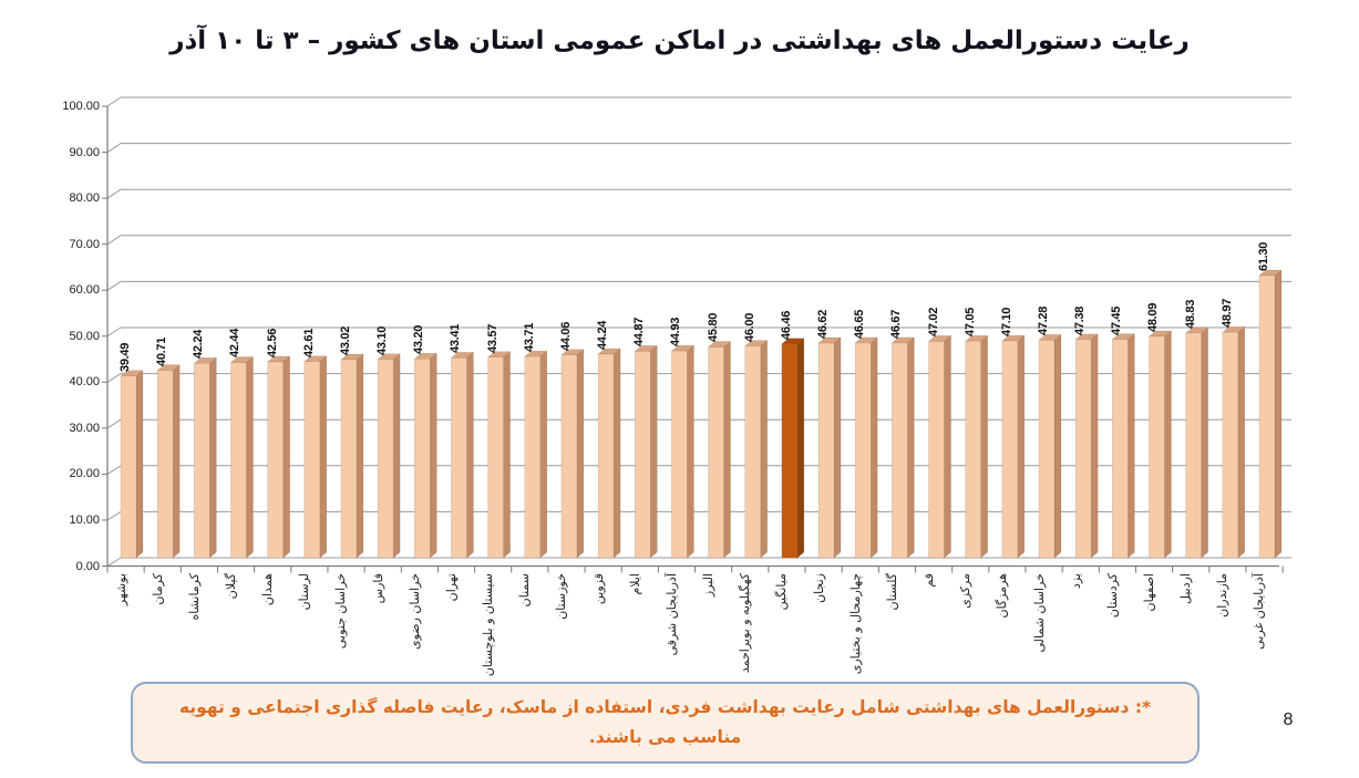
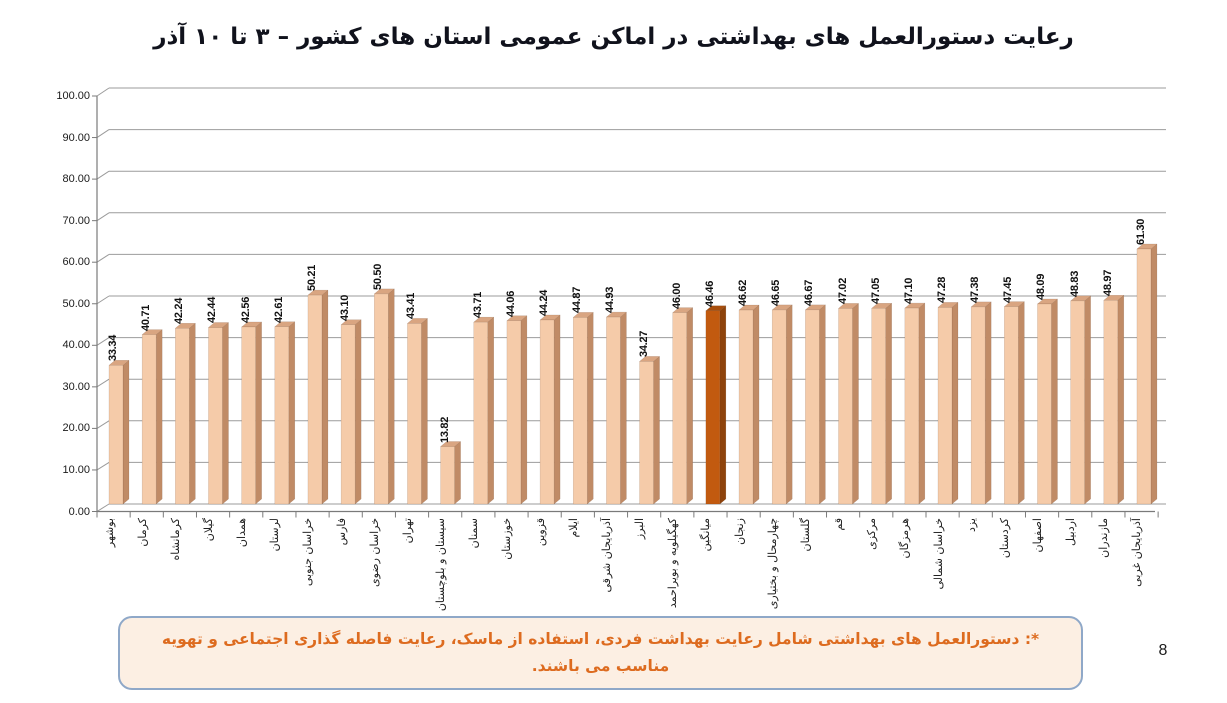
بوشهر: 39.49 -> 33.34
خراسان جنوبی: 43.02 -> 50.21
خراسان رضوی: 43.20 -> 50.50
سیستان و بلوچستان: 43.57 -> 13.82
البرز: 45.80 -> 34.27
